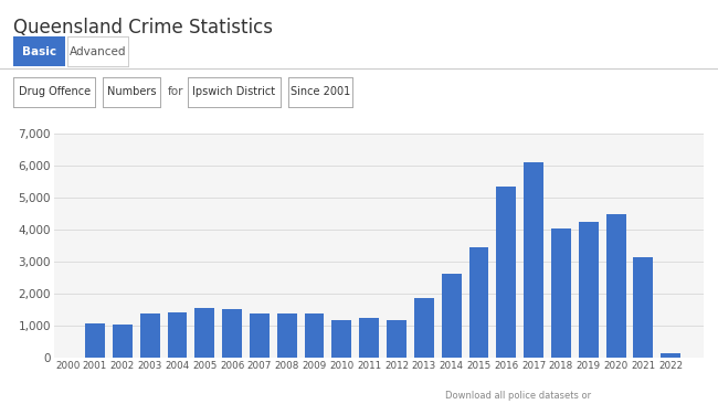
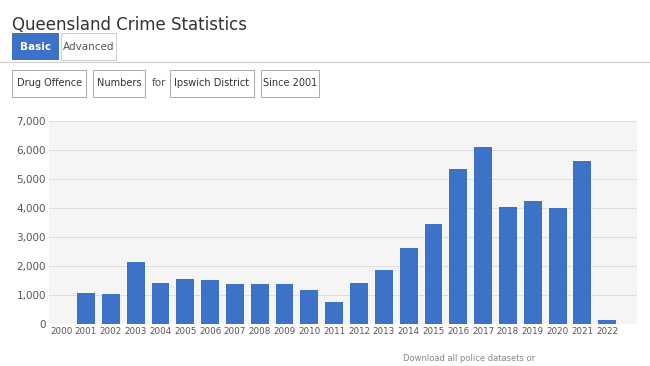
2003: 1,370 -> 2,150
2011: 1,250 -> 750
2012: 1,170 -> 1,400
2020: 4,480 -> 4,000
2021: 3,150 -> 5,600
